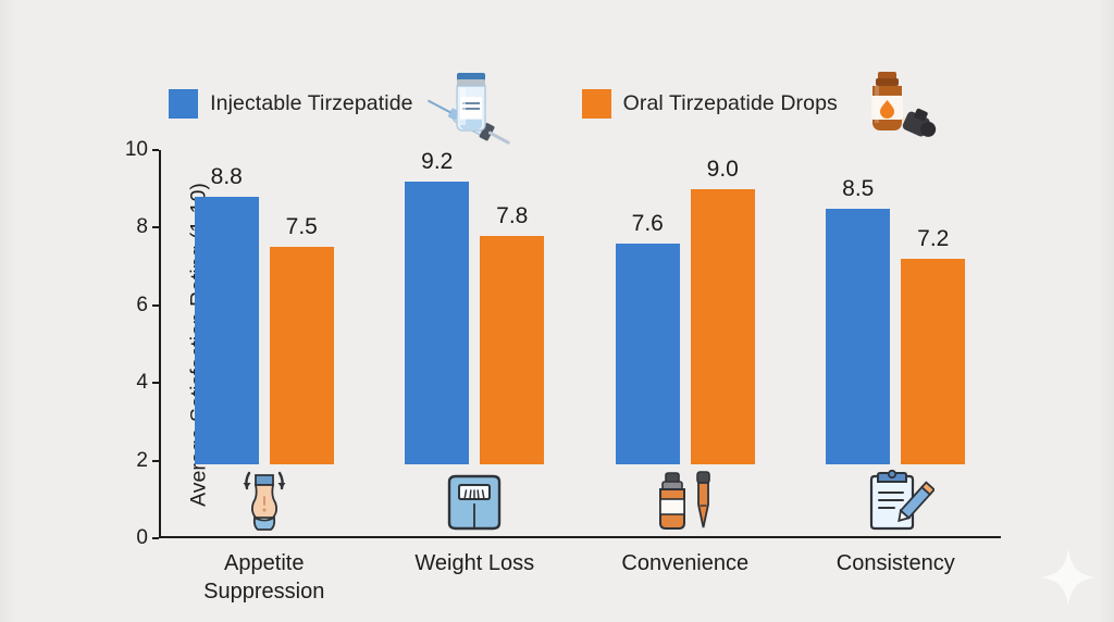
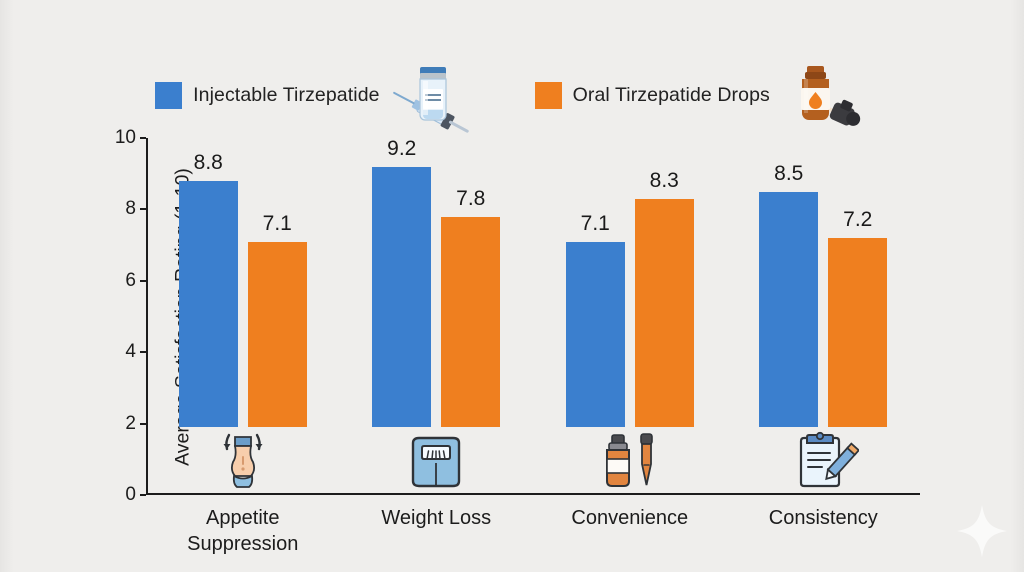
Oral Tirzepatide Drops/Appetite Suppression: 7.5 -> 7.1
Injectable Tirzepatide/Convenience: 7.6 -> 7.1
Oral Tirzepatide Drops/Convenience: 9.0 -> 8.3
